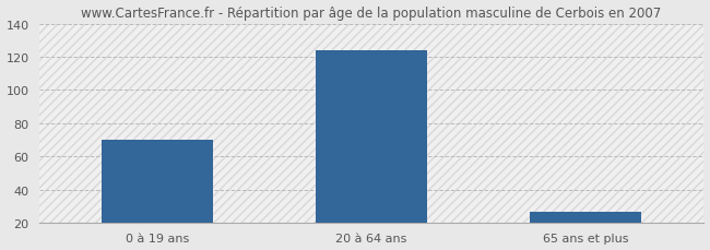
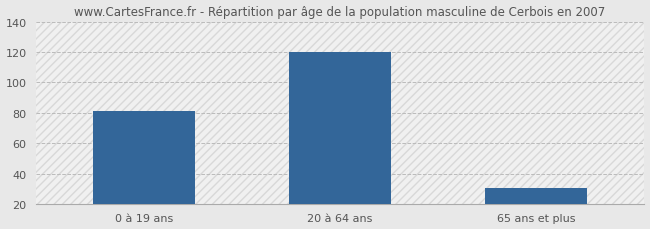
0 à 19 ans: 70 -> 81
20 à 64 ans: 124 -> 120
65 ans et plus: 27 -> 31
